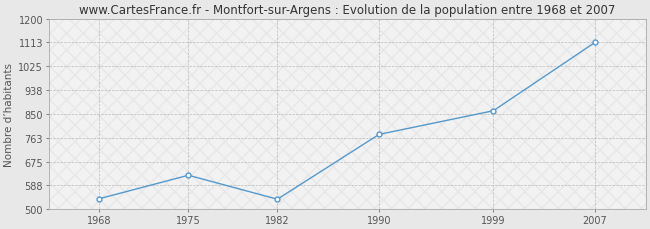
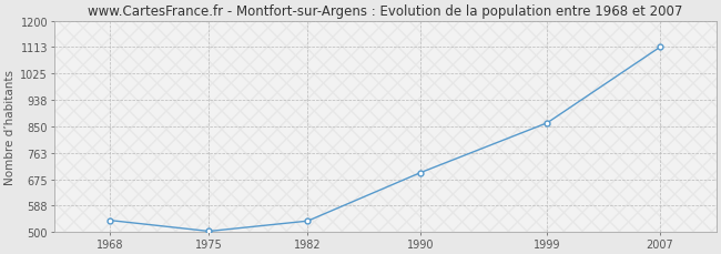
1975: 625 -> 503
1990: 775 -> 697
